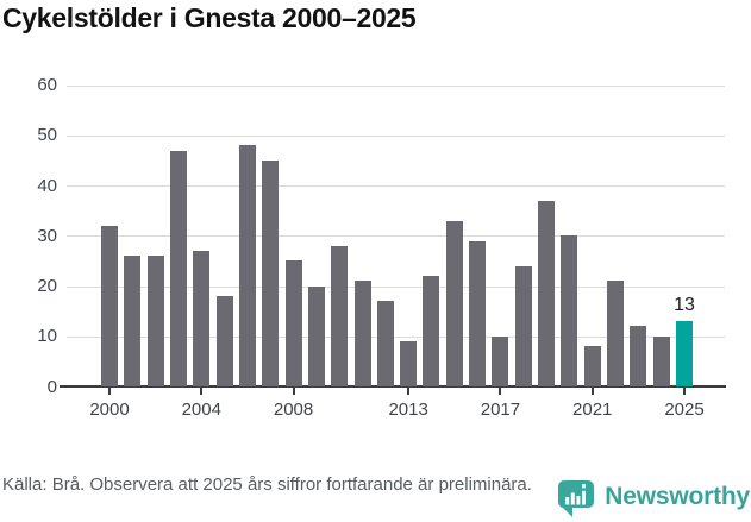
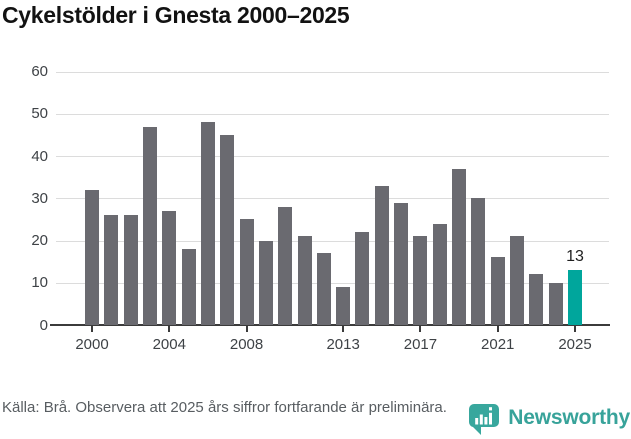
2017: 10 -> 21
2021: 8 -> 16
